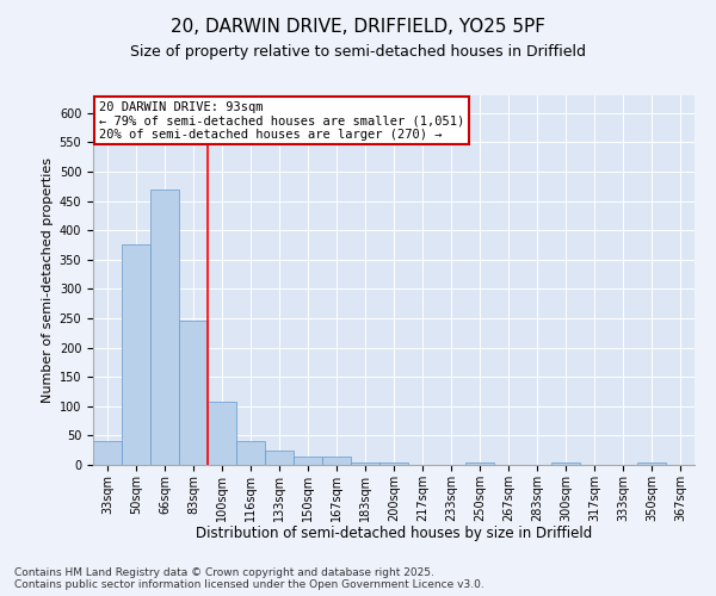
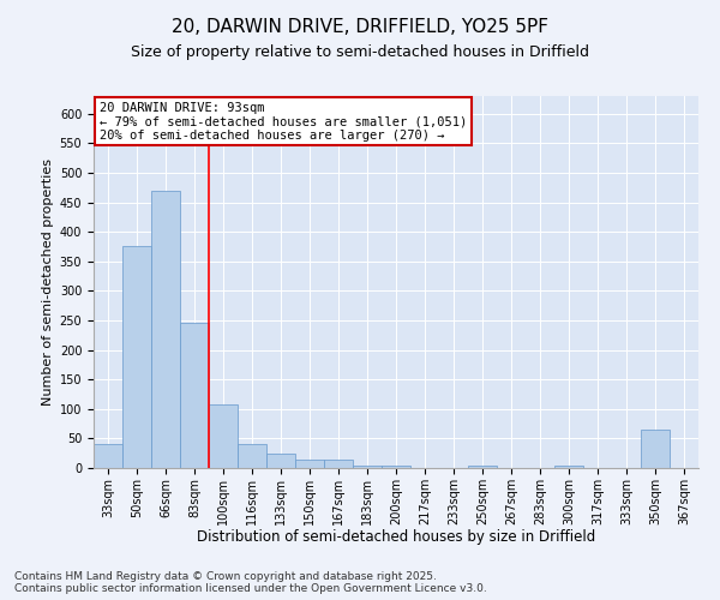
350sqm: 5 -> 65
